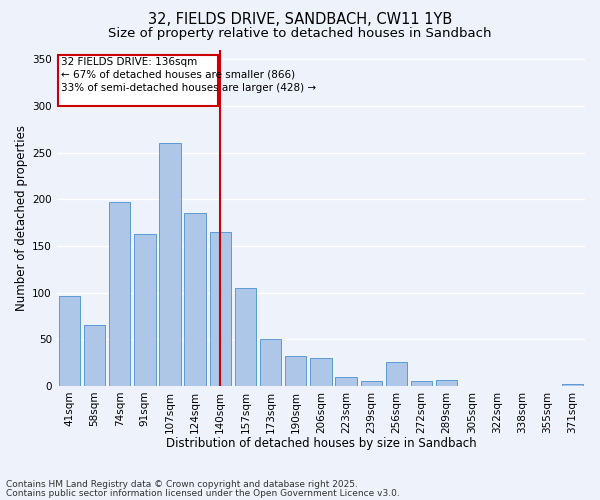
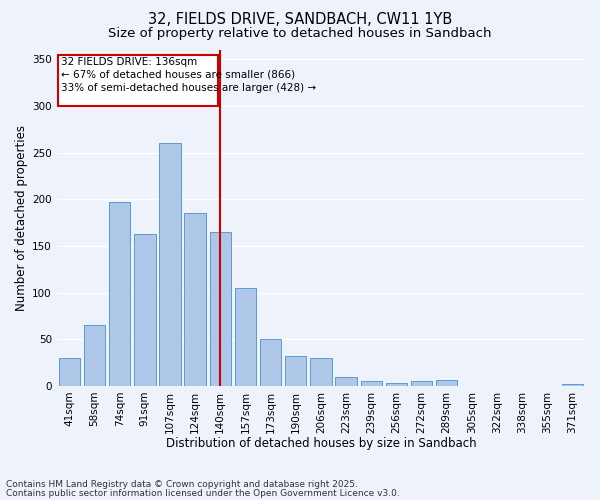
41sqm: 96 -> 30
256sqm: 26 -> 3
